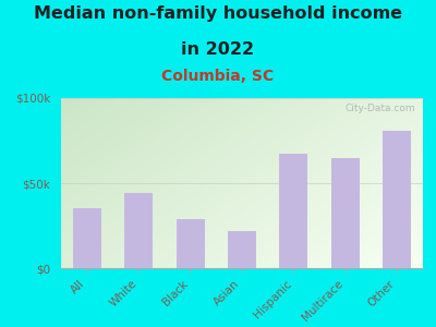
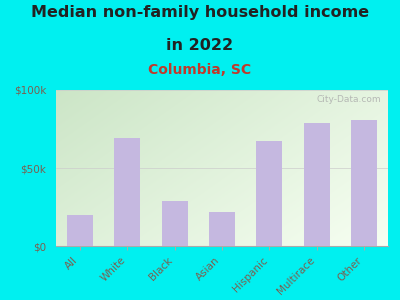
All: $35k -> $20k
White: $44k -> $69k
Multirace: $65k -> $79k
